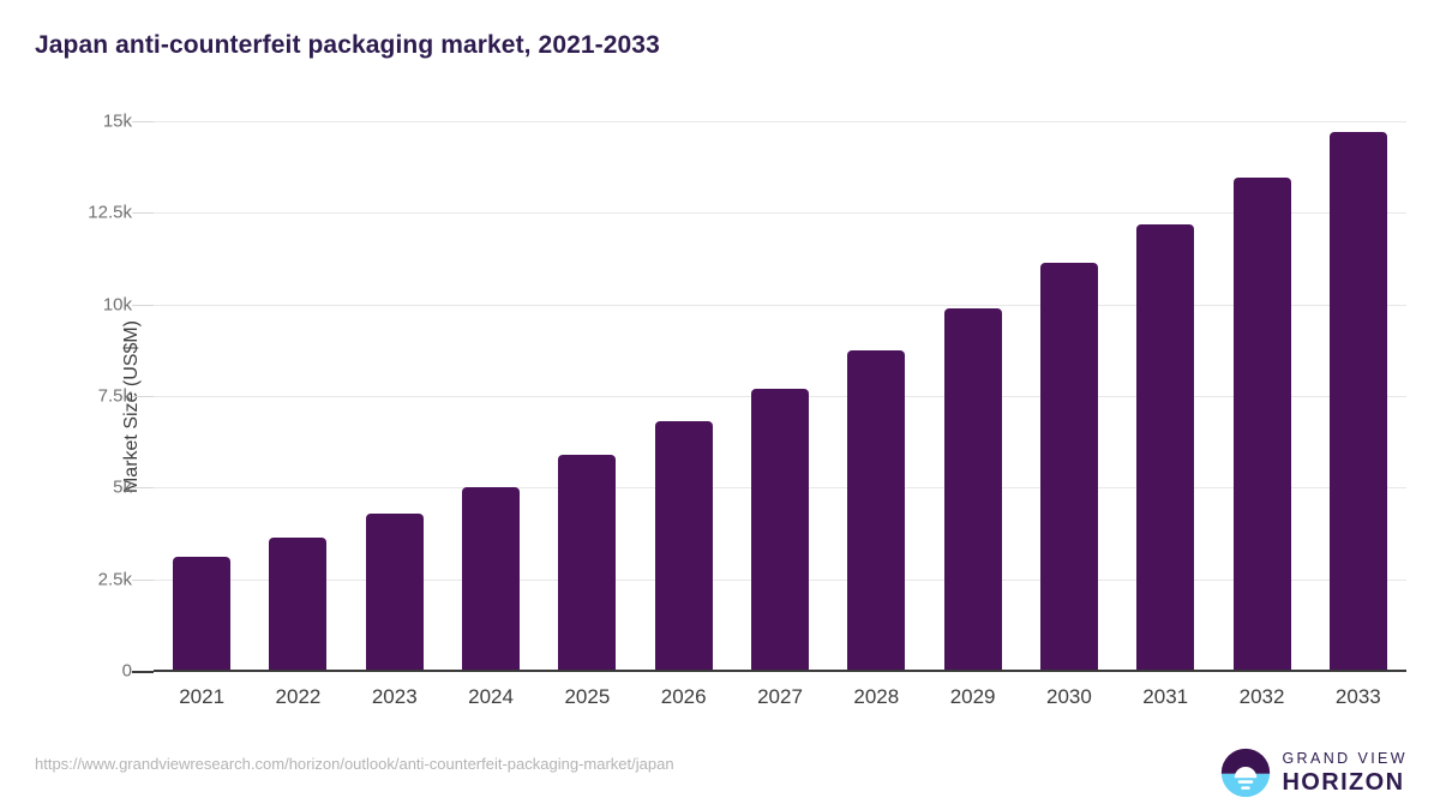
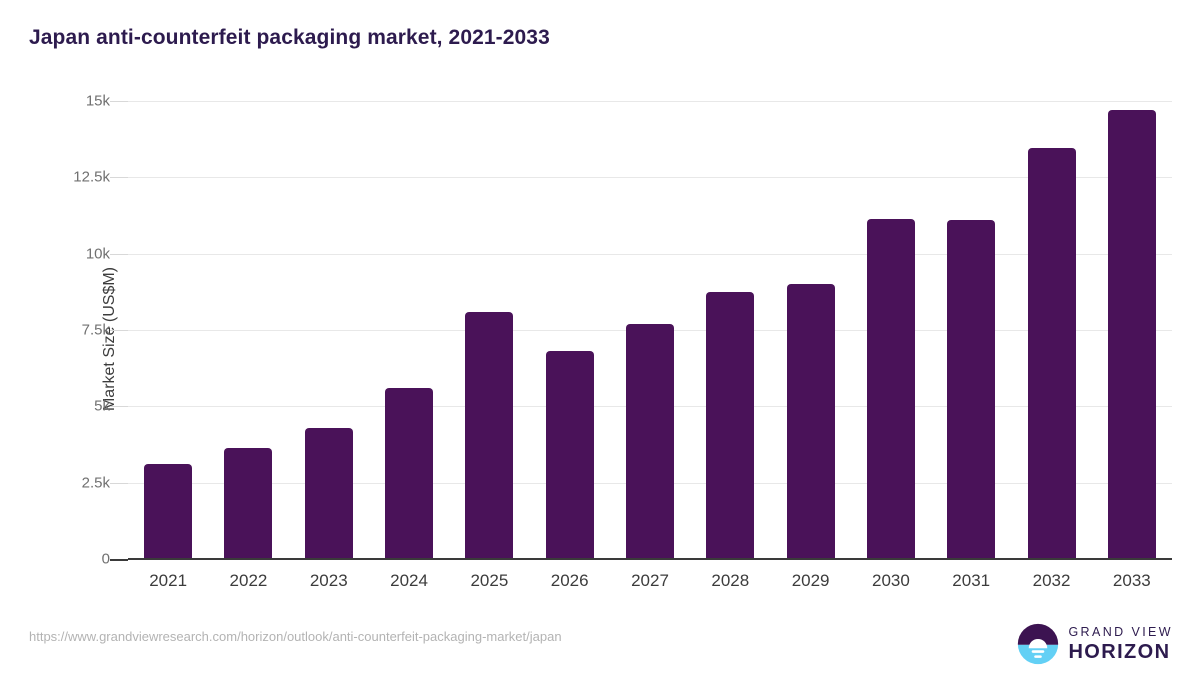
2024: 5.0k -> 5.6k
2025: 5.9k -> 8.1k
2029: 9.9k -> 9.0k
2031: 12.2k -> 11.1k
